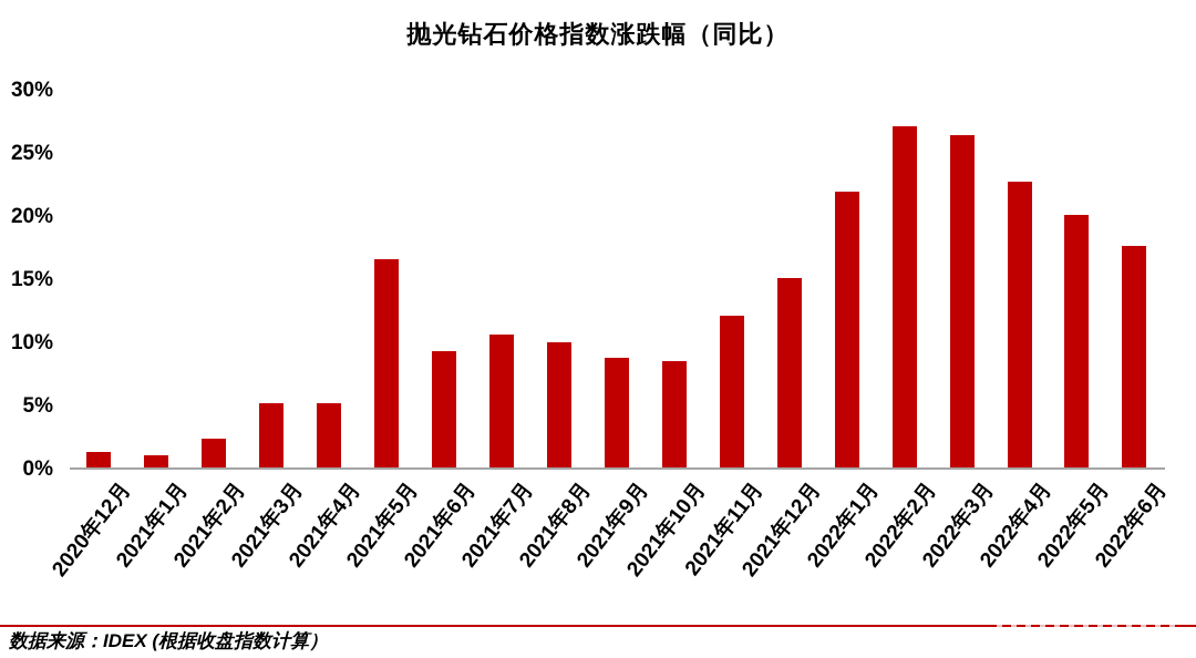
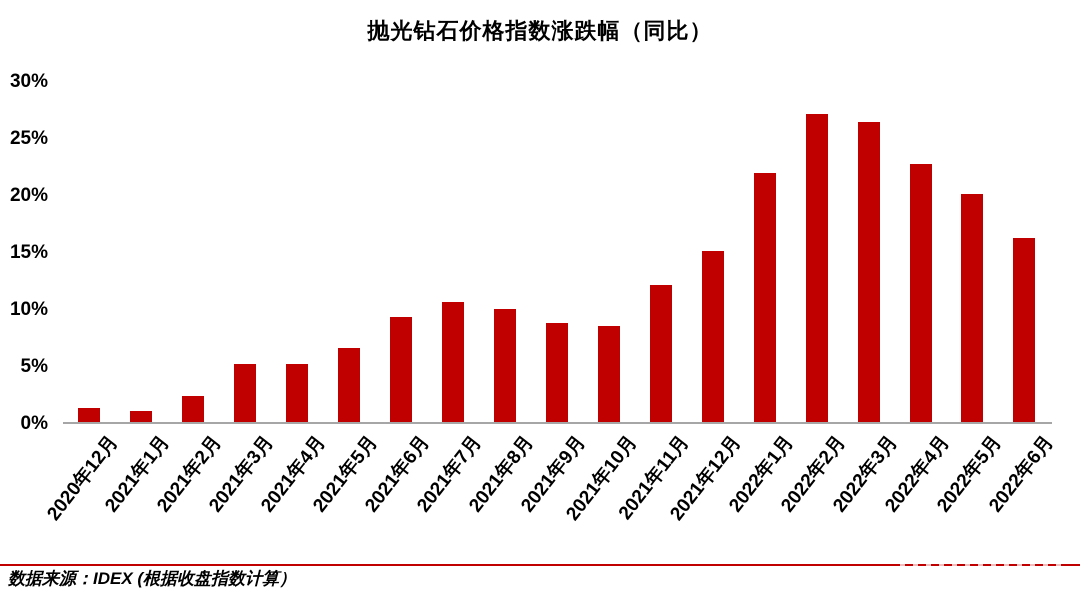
2021年5月: 16.5% -> 6.5%
2022年6月: 17.5% -> 16.1%
